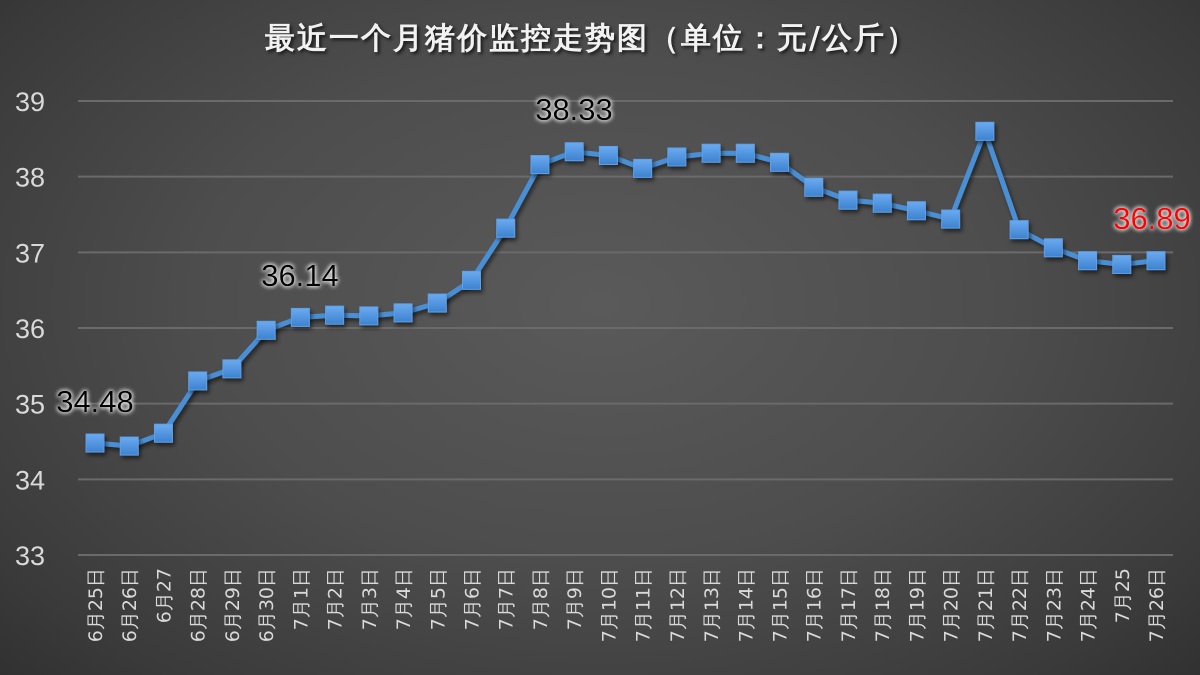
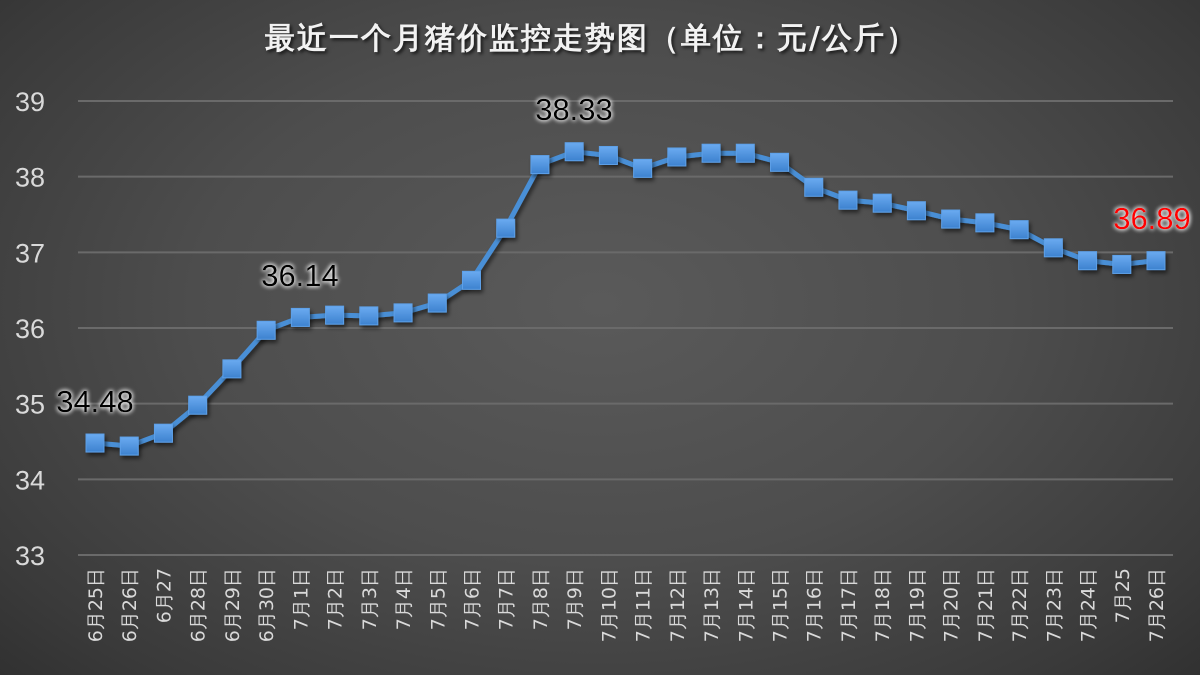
6月28日: 35.3 -> 35.0
7月21日: 38.6 -> 37.4
